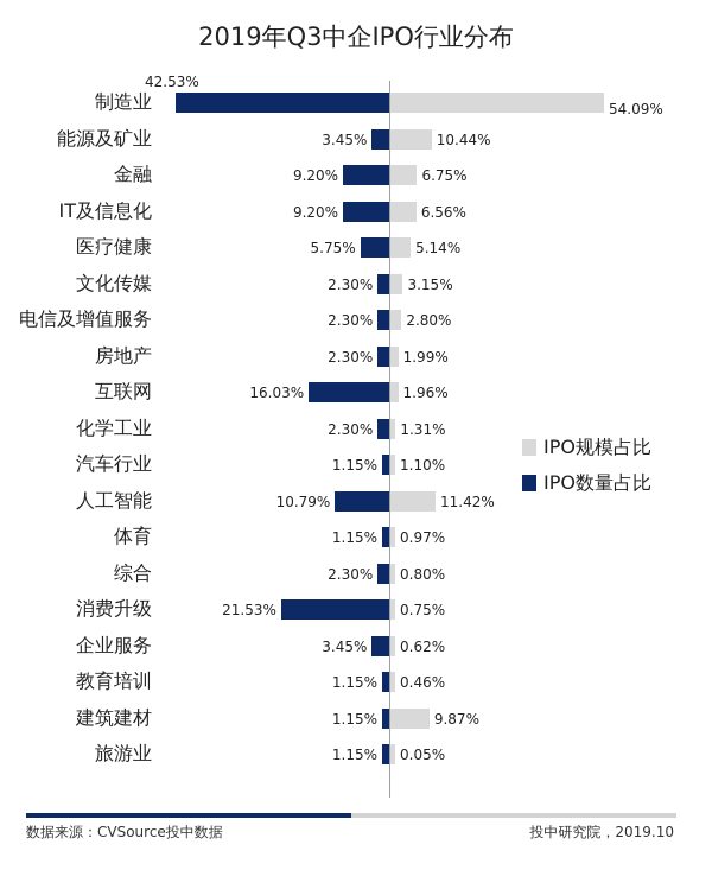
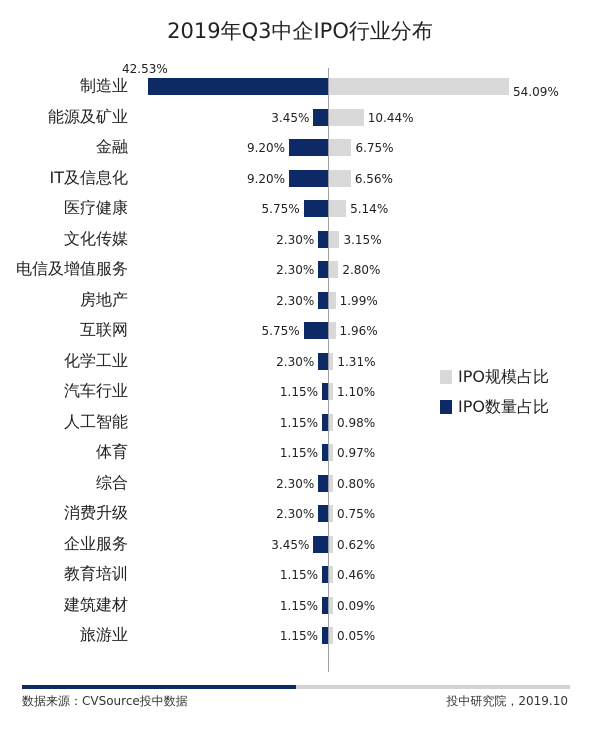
IPO数量占比/互联网: 16.03% -> 5.75%
IPO数量占比/人工智能: 10.79% -> 1.15%
IPO规模占比/人工智能: 11.42% -> 0.98%
IPO数量占比/消费升级: 21.53% -> 2.30%
IPO规模占比/建筑建材: 9.87% -> 0.09%
